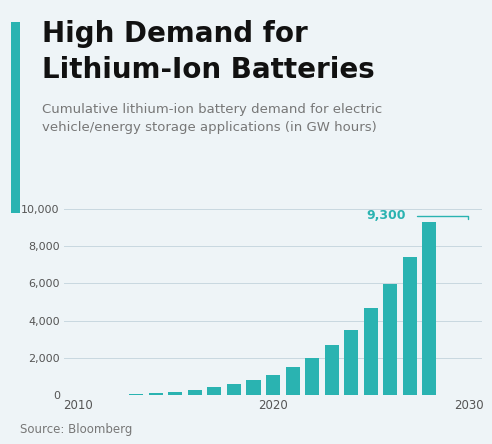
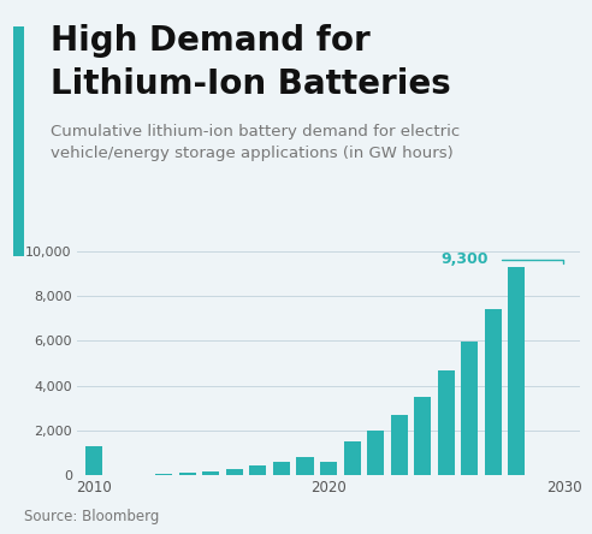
2010: 0 -> 1,300
2020: 1,100 -> 600
